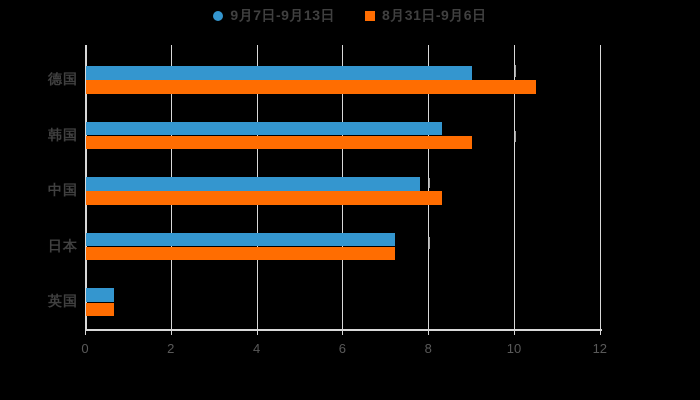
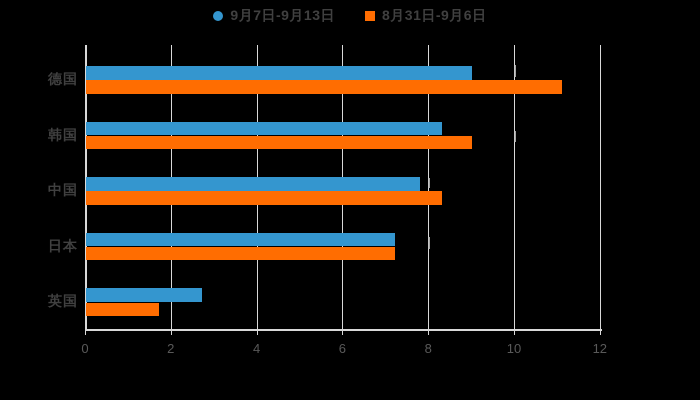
8月31日-9月6日/德国: 10.5 -> 11.1
9月7日-9月13日/英国: 0.7 -> 2.7
8月31日-9月6日/英国: 0.7 -> 1.7
